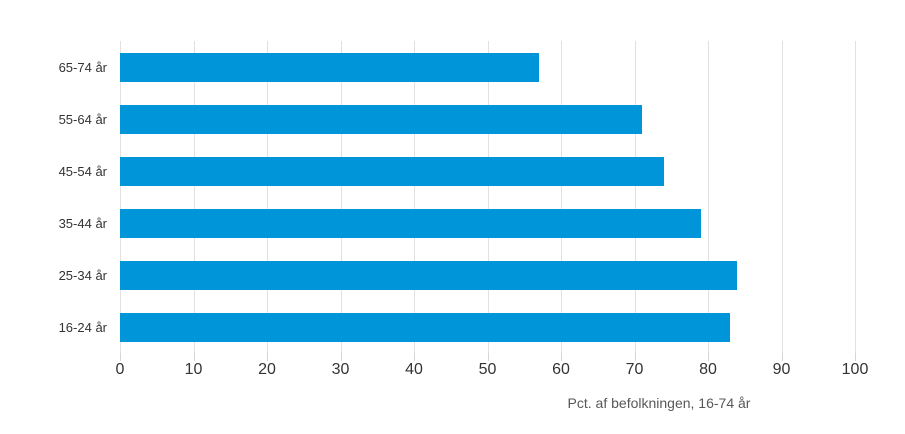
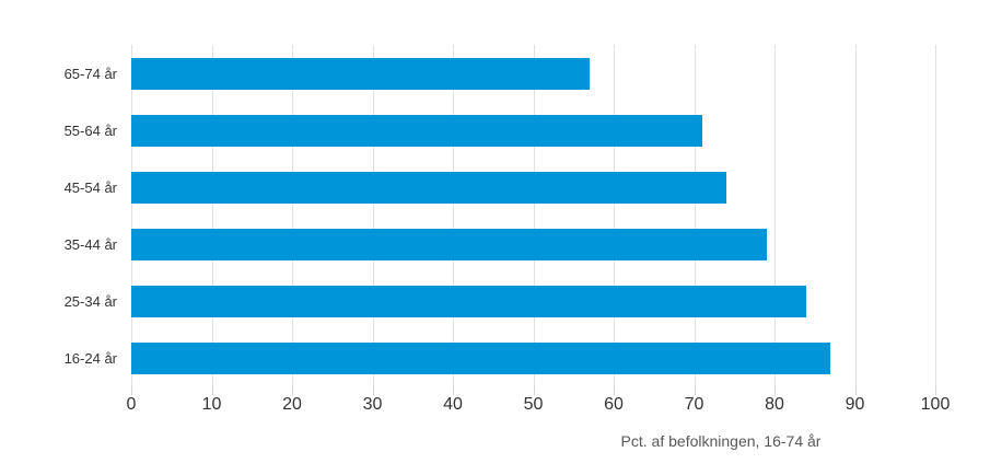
16-24 år: 83 -> 87
